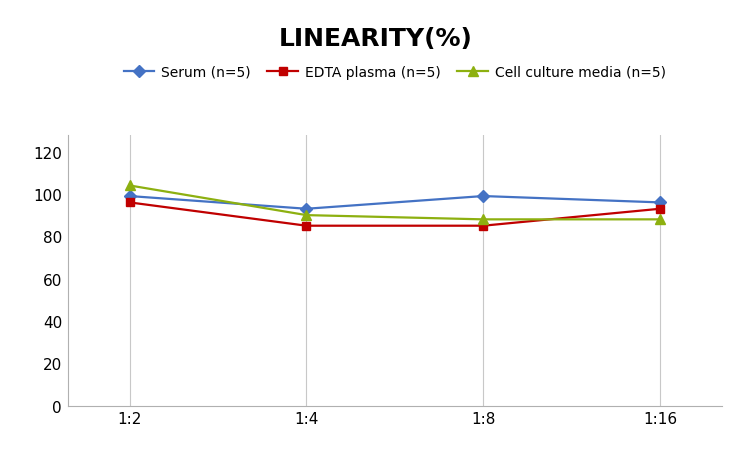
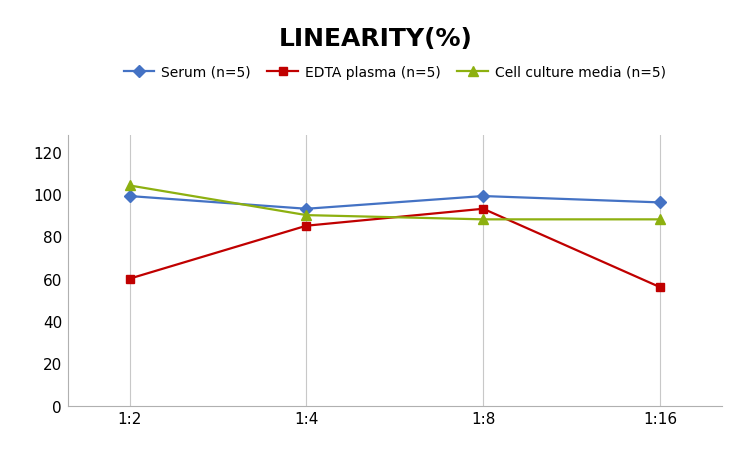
EDTA plasma (n=5)/1:2: 96 -> 60
EDTA plasma (n=5)/1:8: 85 -> 93
EDTA plasma (n=5)/1:16: 93 -> 56
